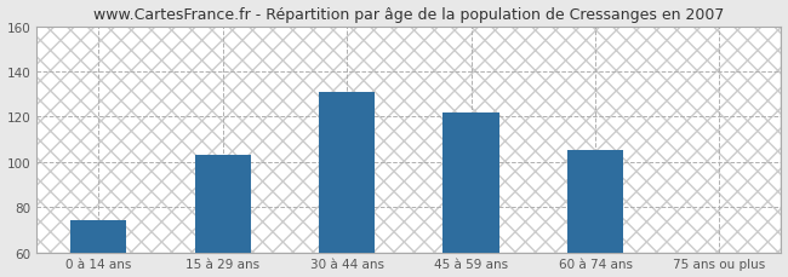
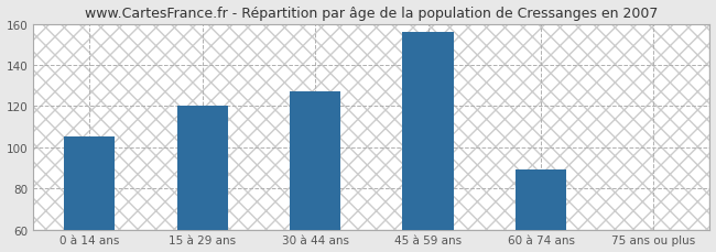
0 à 14 ans: 74 -> 105
15 à 29 ans: 103 -> 120
30 à 44 ans: 131 -> 127
45 à 59 ans: 122 -> 156
60 à 74 ans: 105 -> 89
